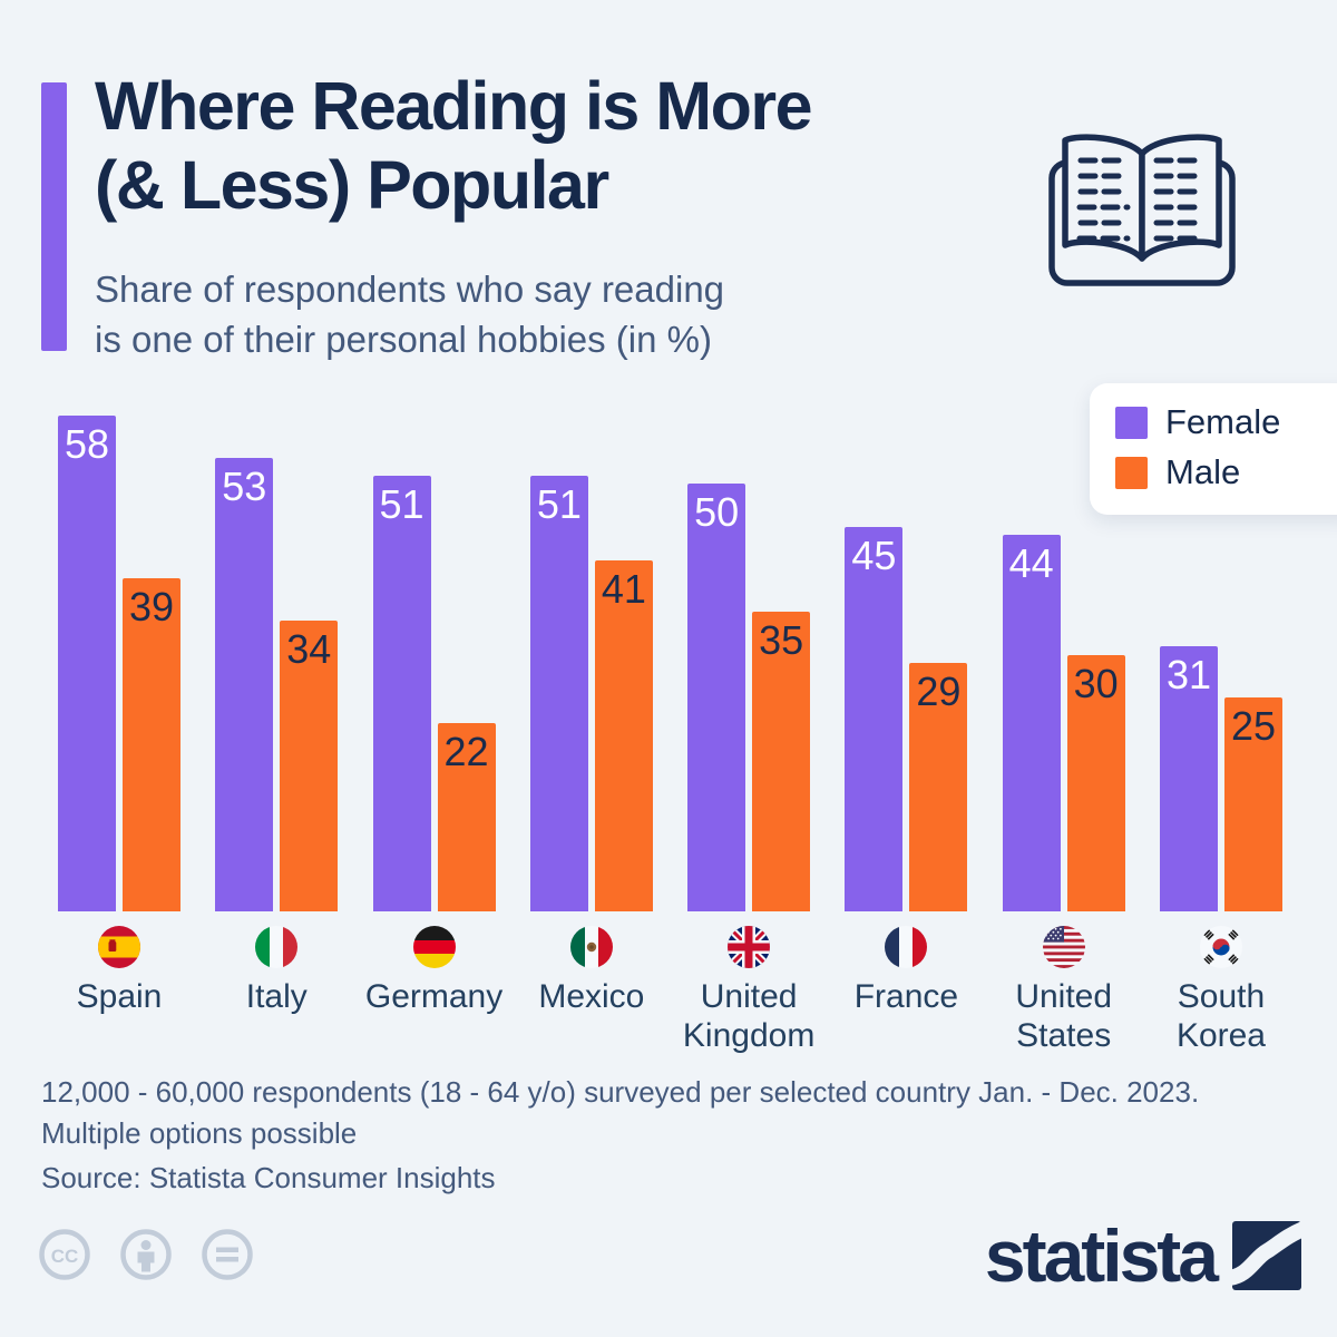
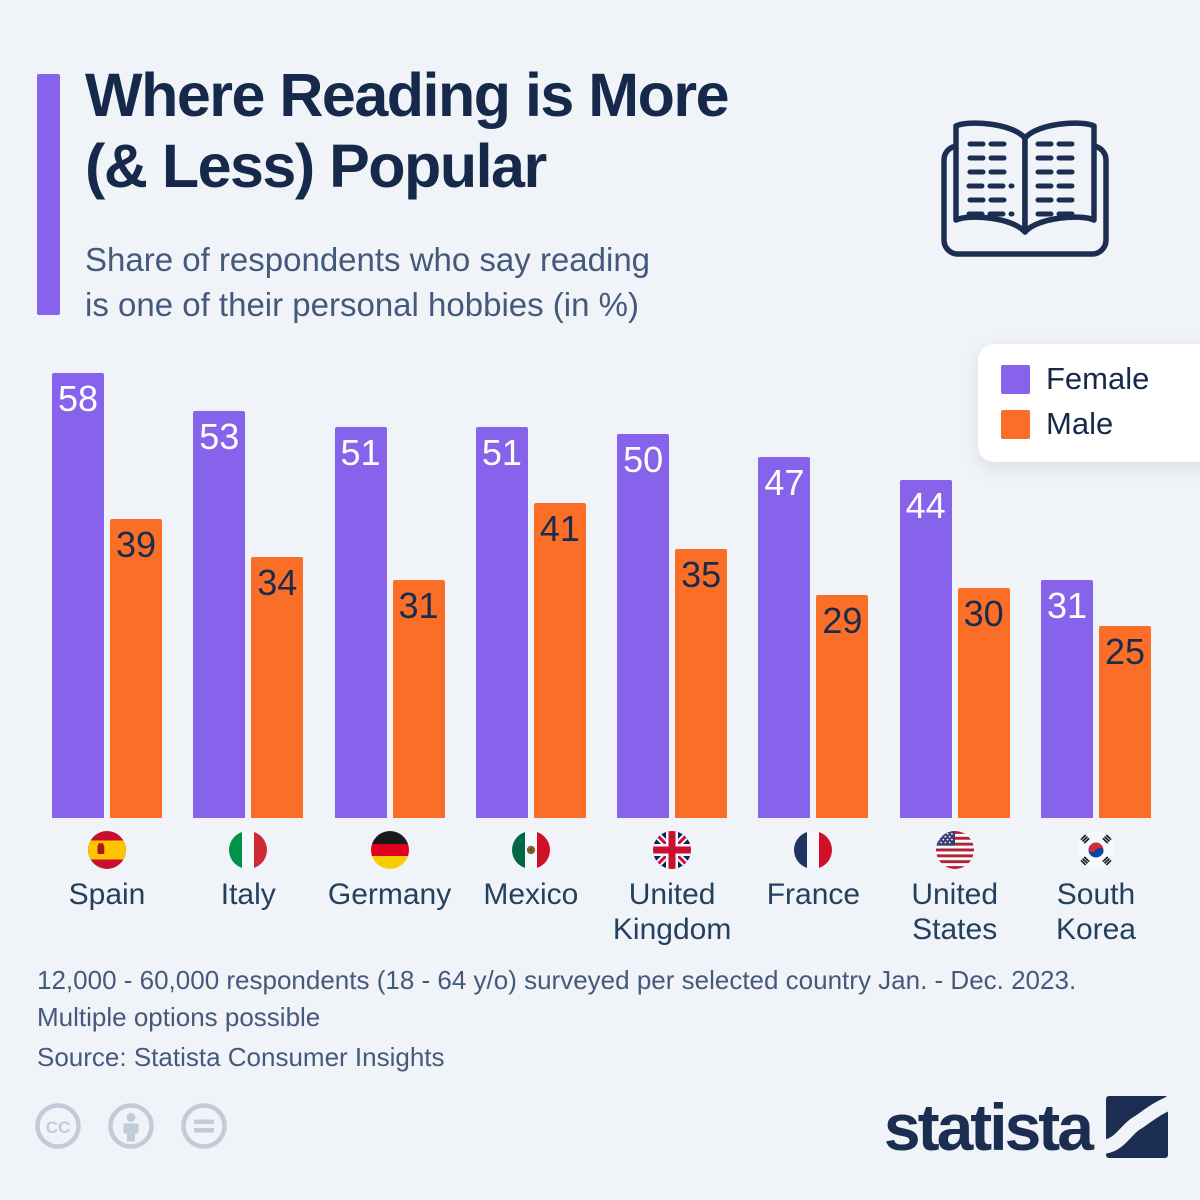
Male/Germany: 22 -> 31
Female/France: 45 -> 47
